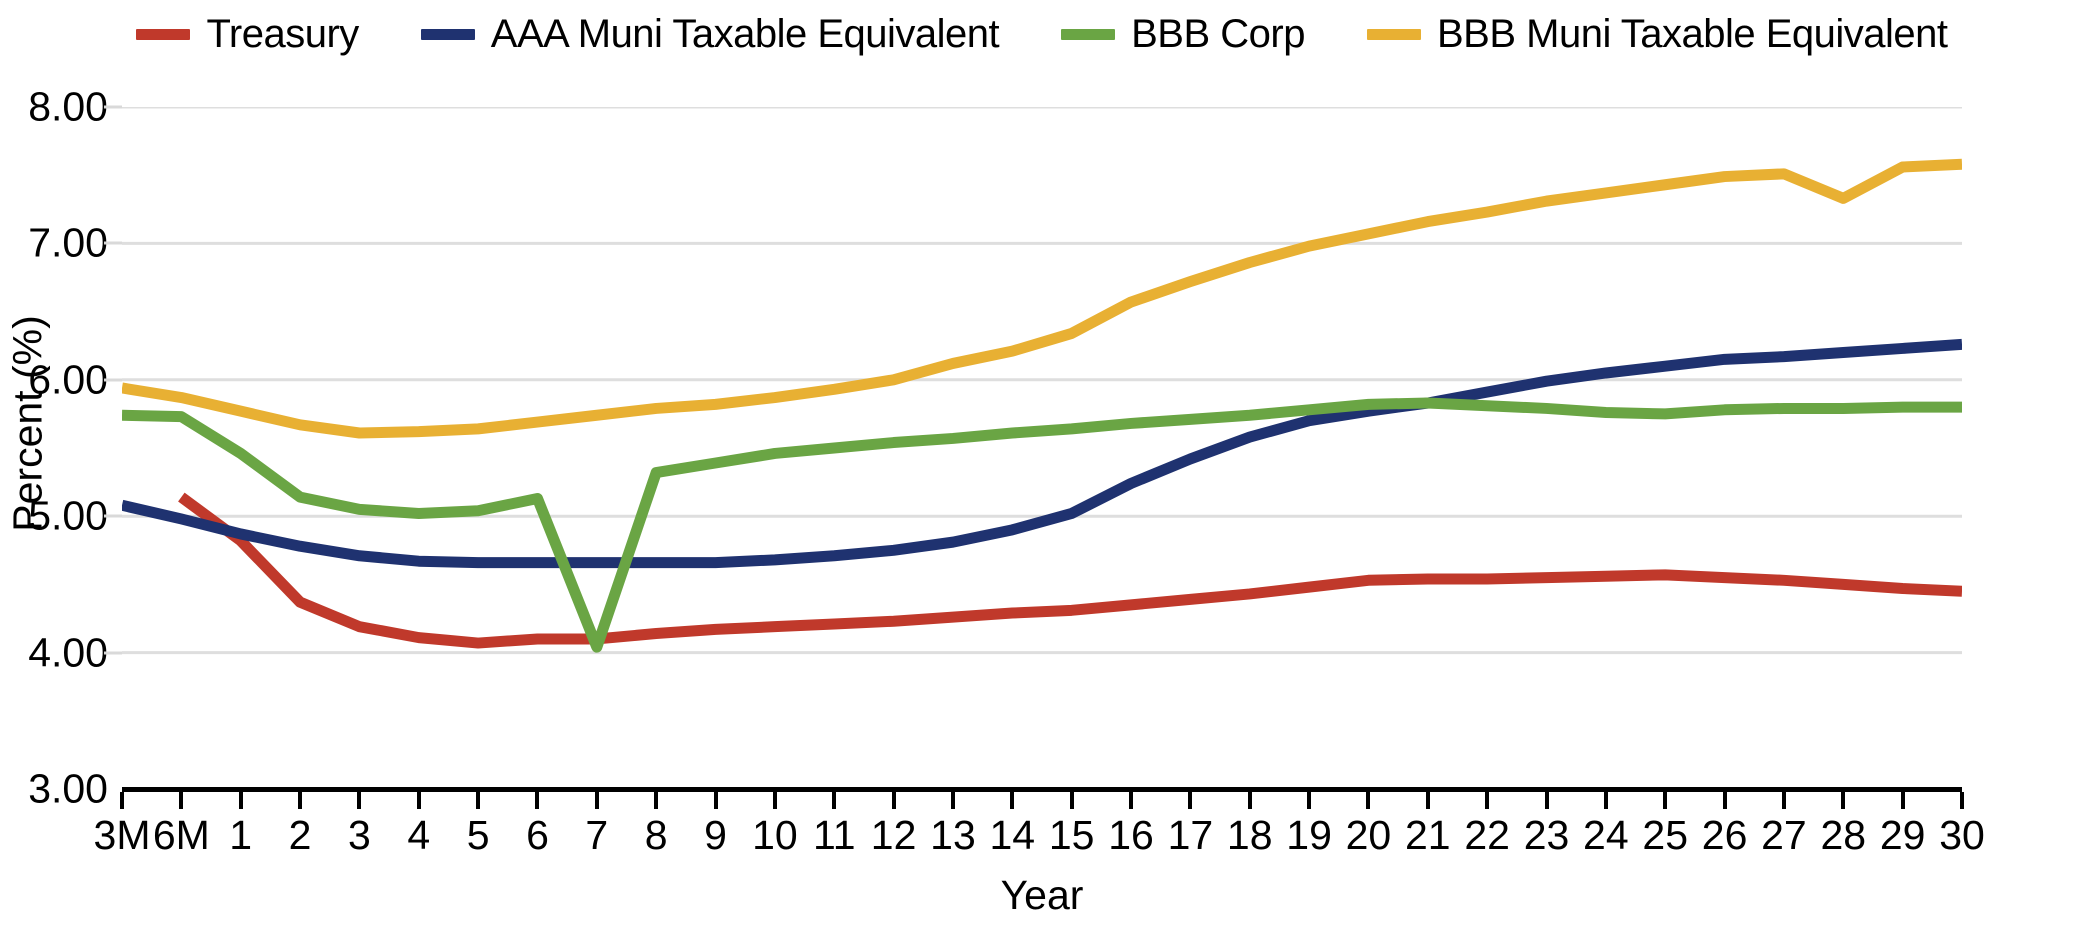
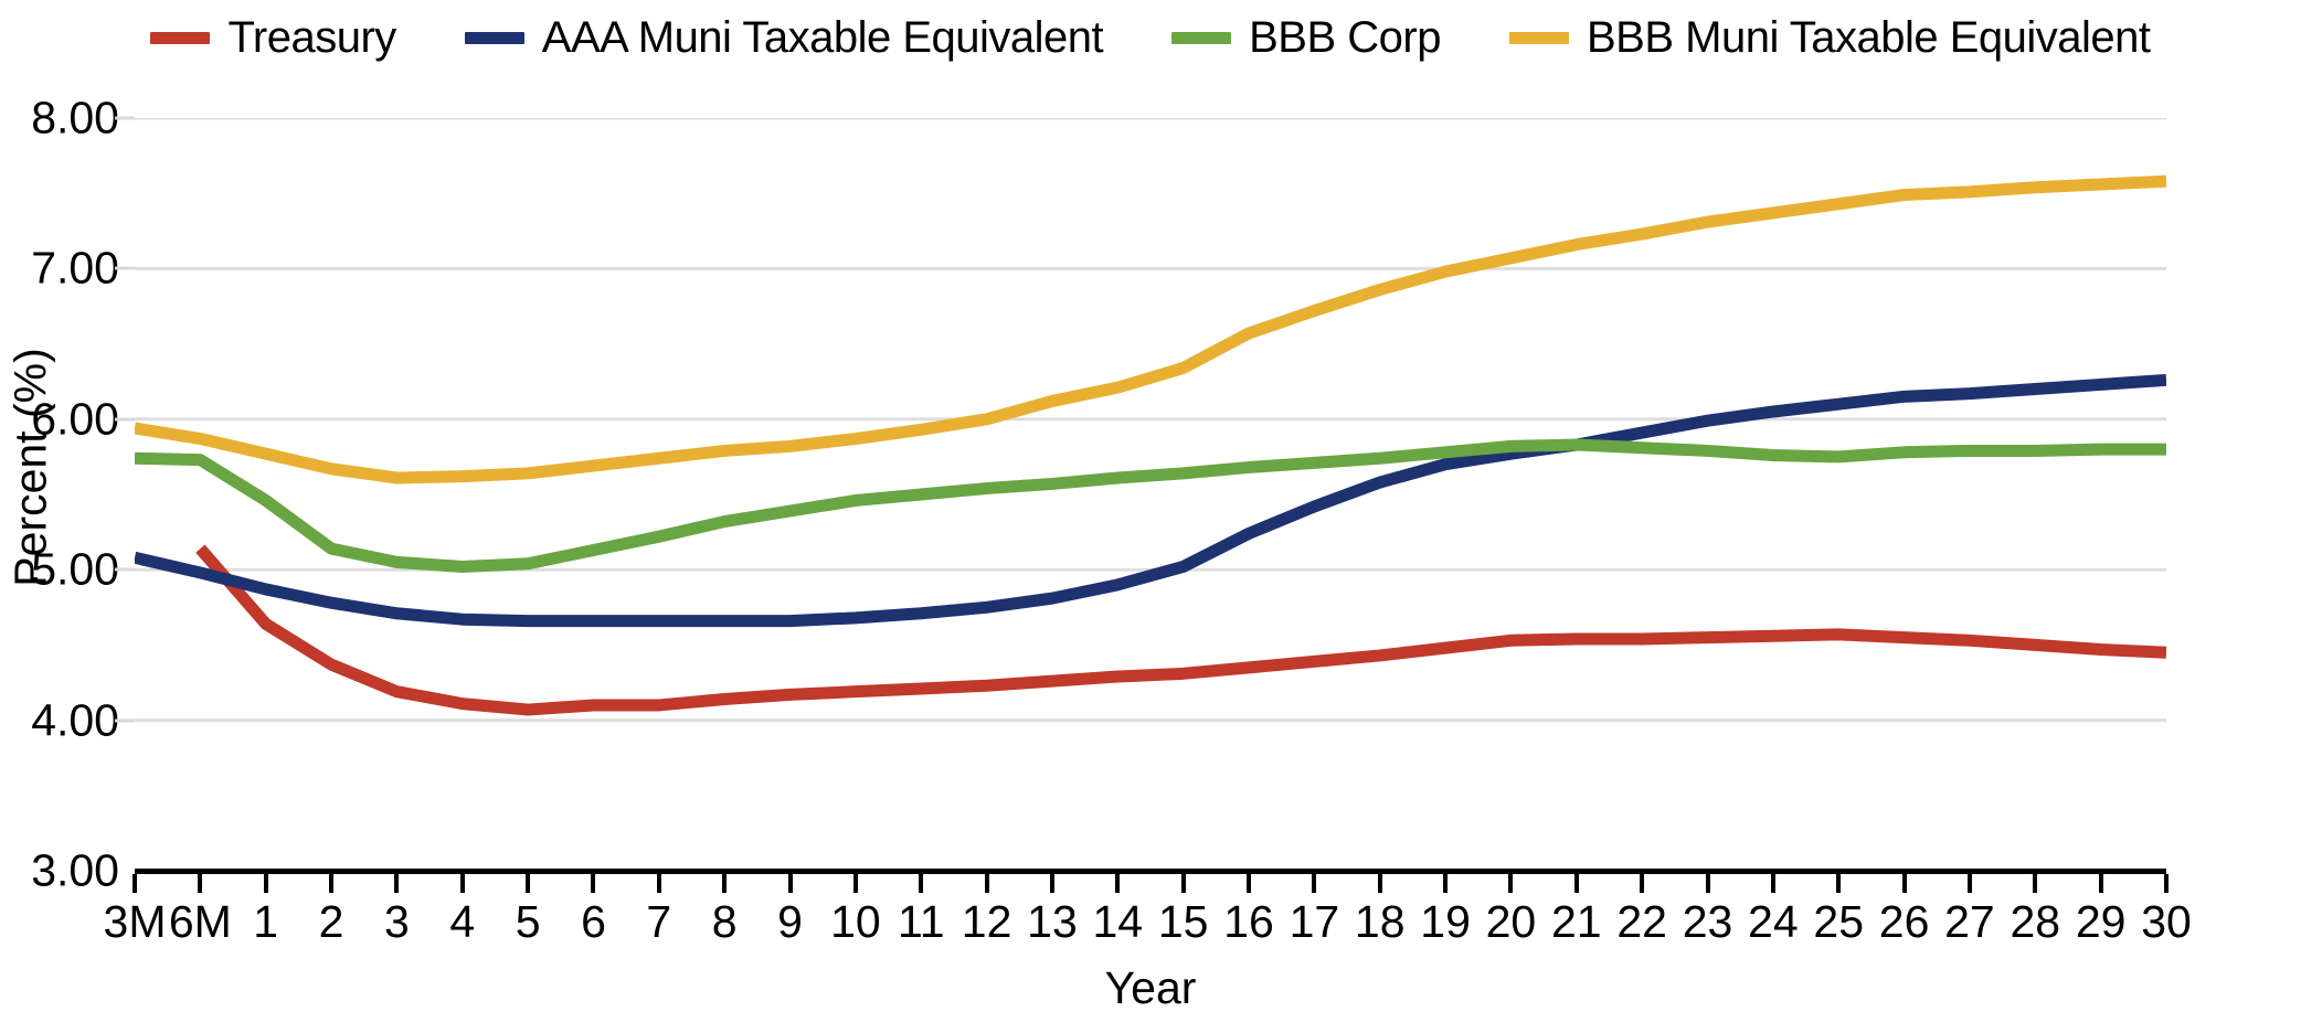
Treasury/1: 4.82 -> 4.64
BBB Corp/7: 4.04 -> 5.22
BBB Muni Taxable Equivalent/28: 7.33 -> 7.54
